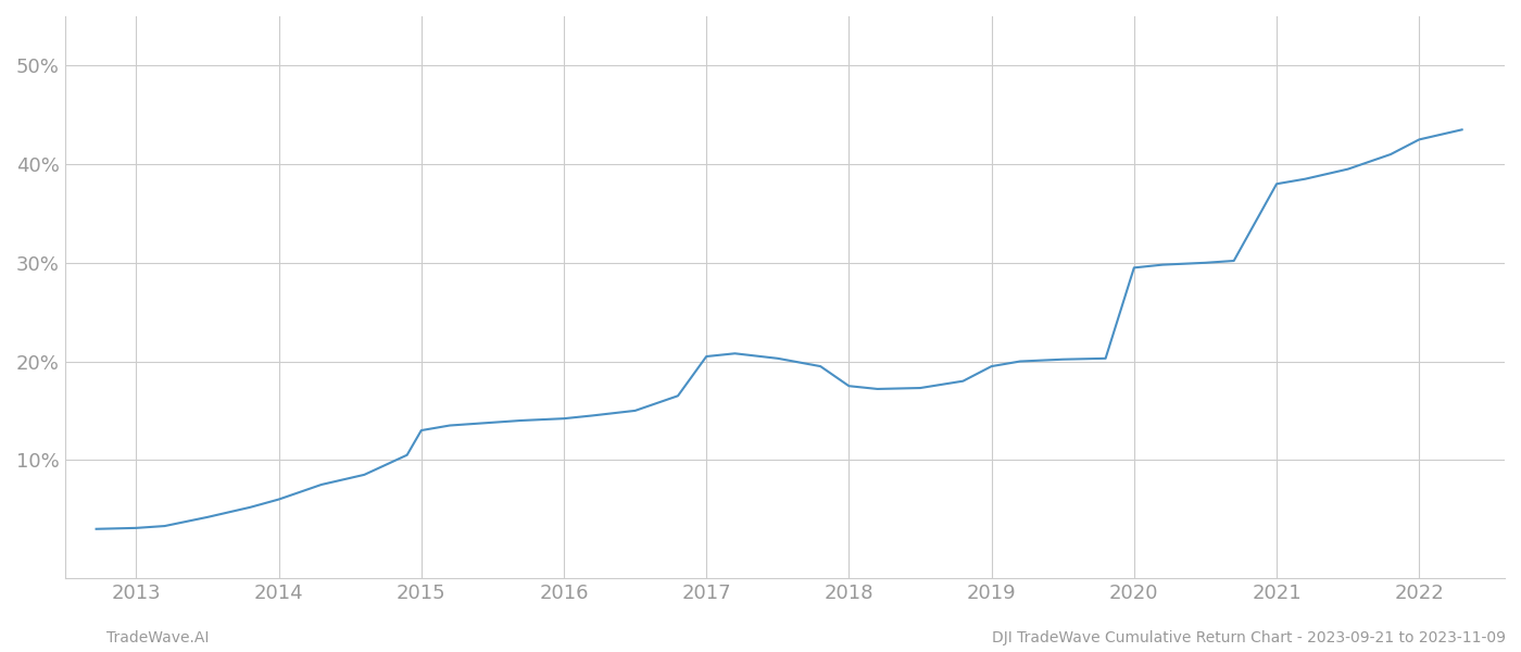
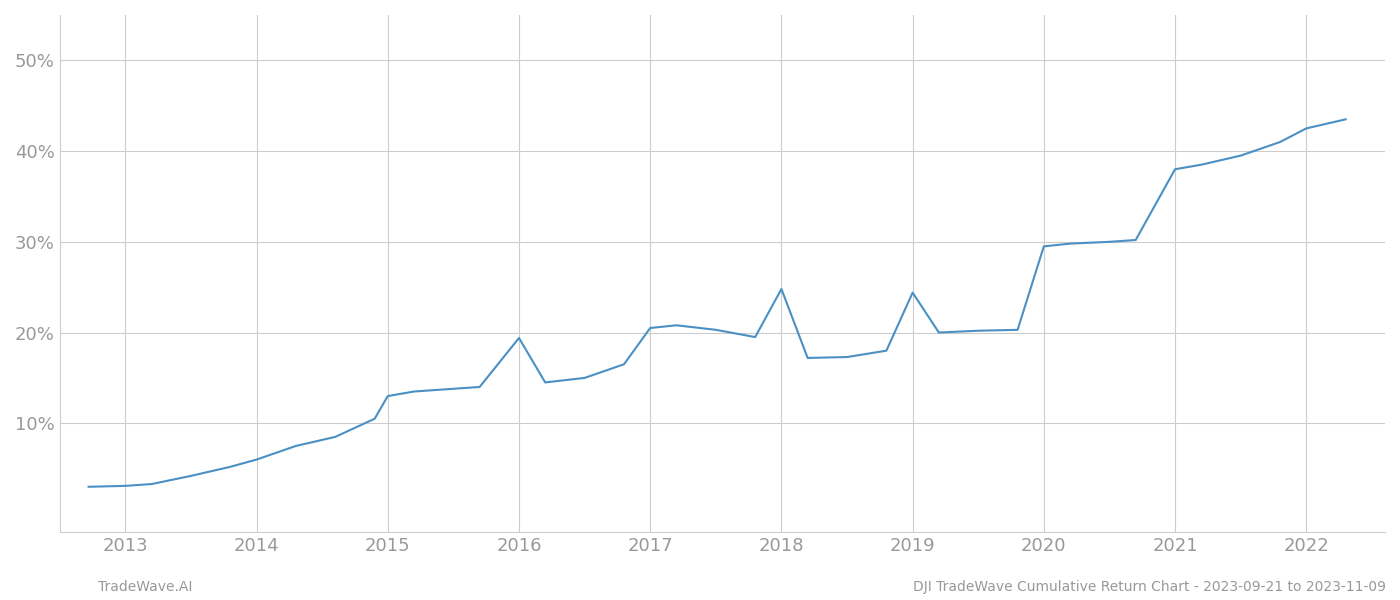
2016: 14.2% -> 19.4%
2018: 17.5% -> 24.8%
2019: 19.5% -> 24.4%
